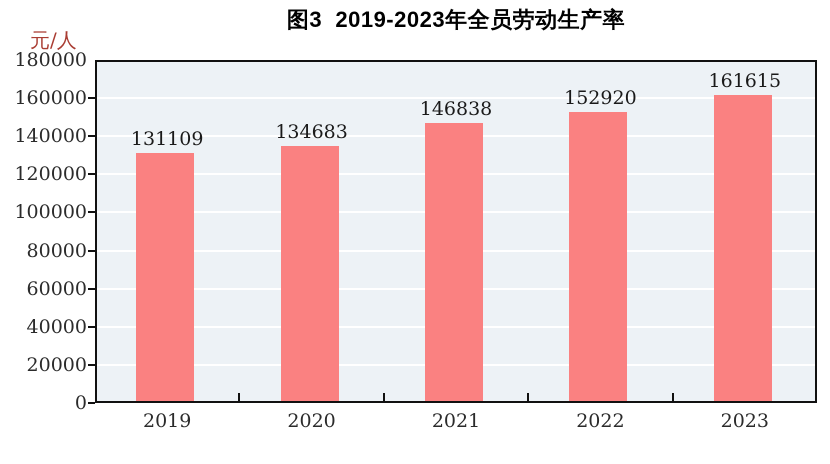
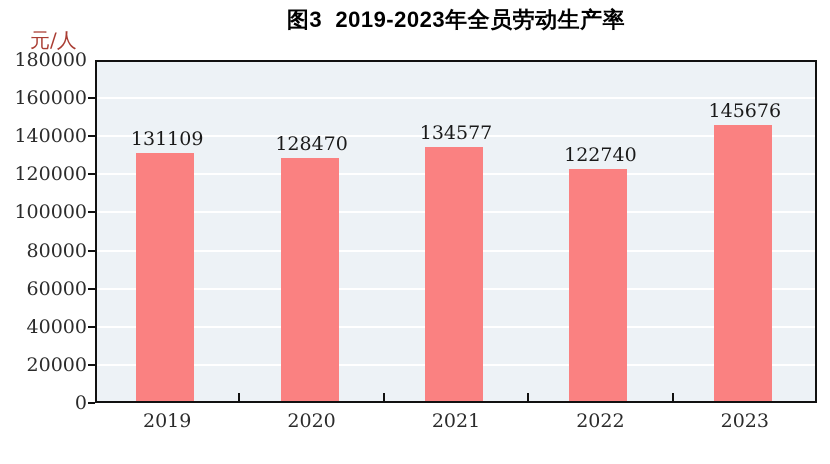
2020: 134683 -> 128470
2021: 146838 -> 134577
2022: 152920 -> 122740
2023: 161615 -> 145676
